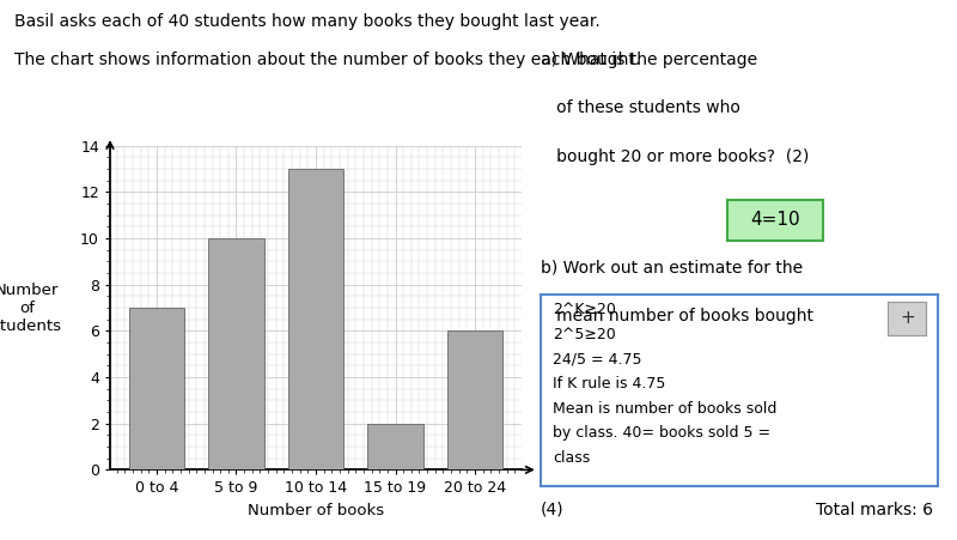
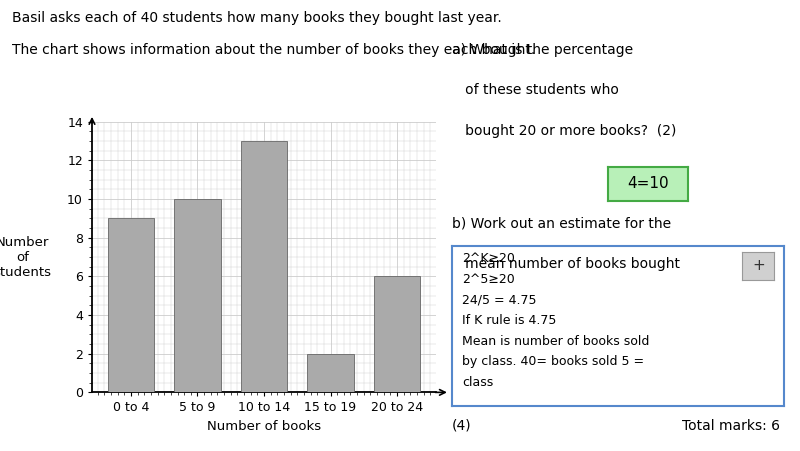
0 to 4: 7 -> 9
